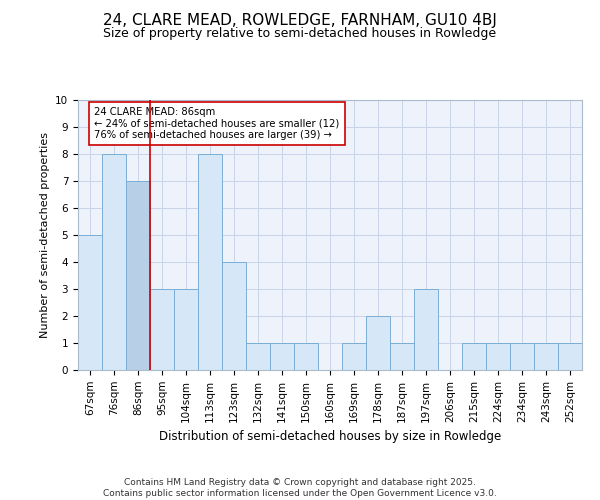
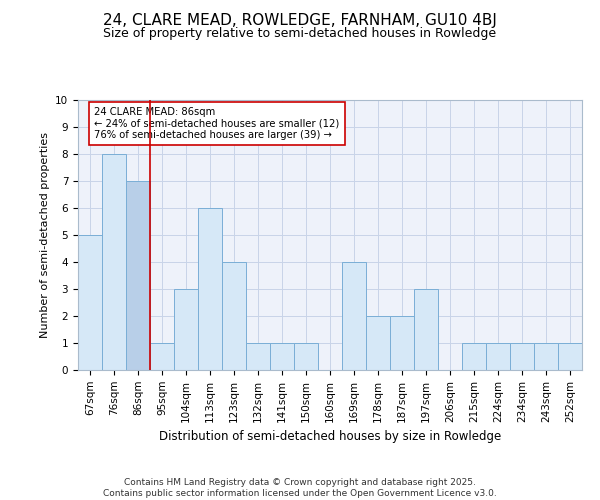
95sqm: 3 -> 1
113sqm: 8 -> 6
169sqm: 1 -> 4
187sqm: 1 -> 2
